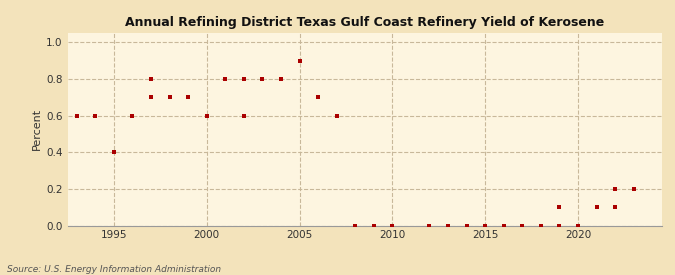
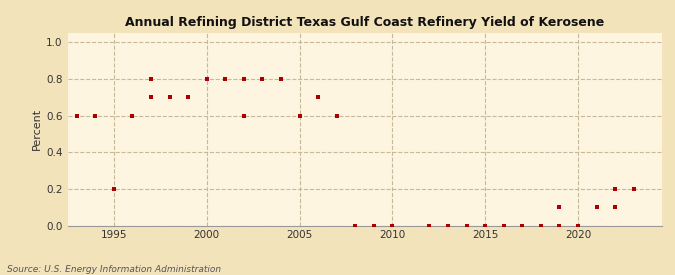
1995: 0.4 -> 0.2
2000: 0.6 -> 0.8
2005: 0.9 -> 0.6
